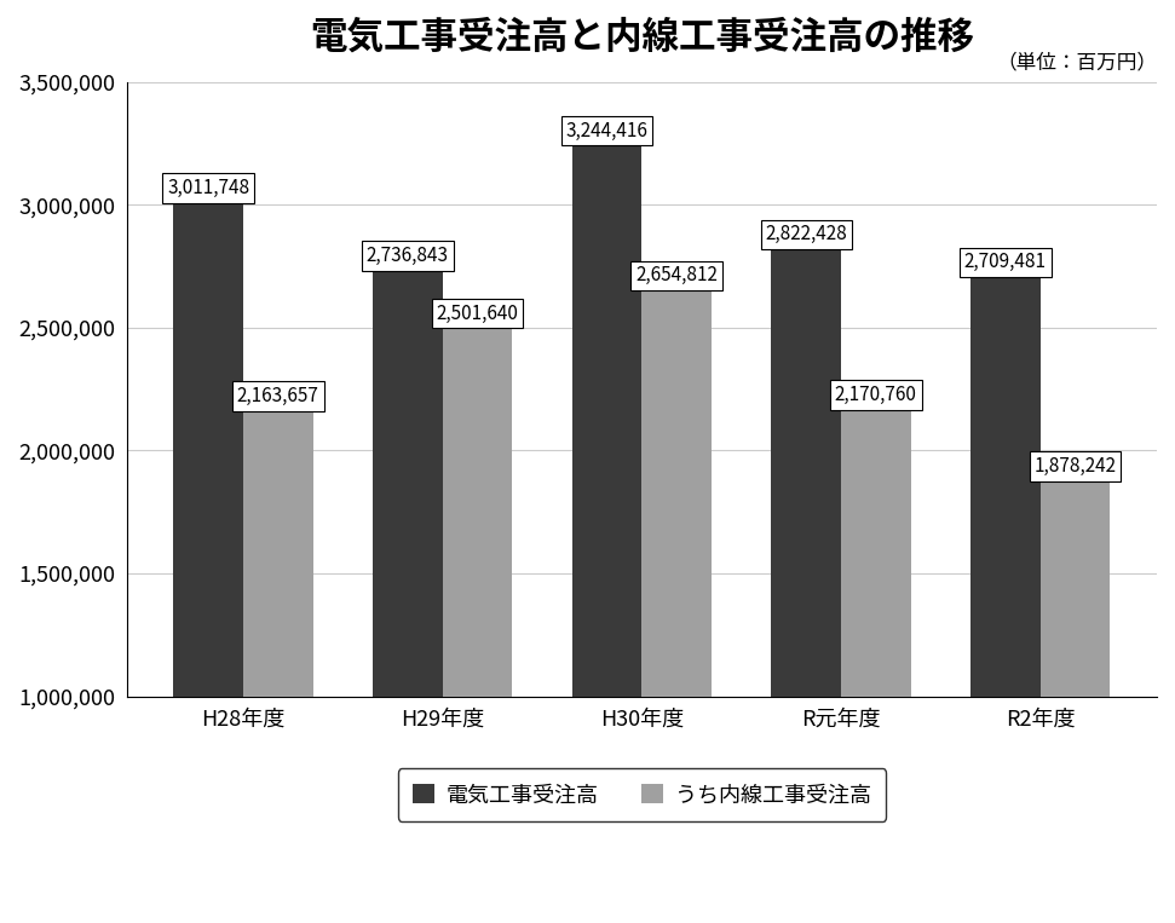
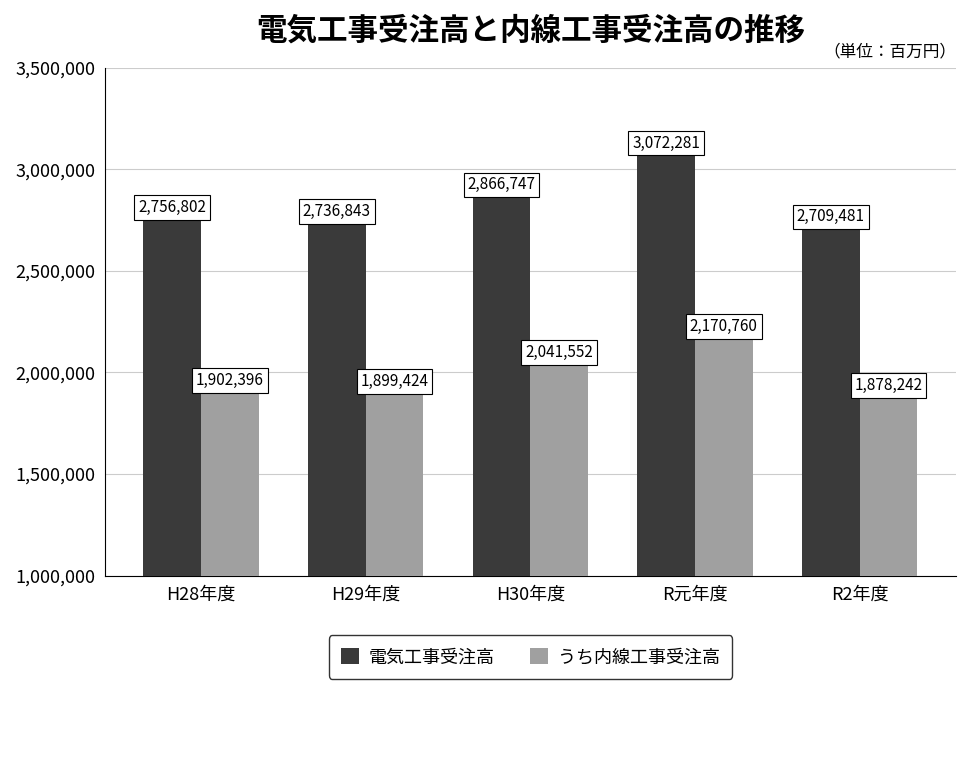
電気工事受注高/H28年度: 3,011,748 -> 2,756,802
うち内線工事受注高/H28年度: 2,163,657 -> 1,902,396
うち内線工事受注高/H29年度: 2,501,640 -> 1,899,424
電気工事受注高/H30年度: 3,244,416 -> 2,866,747
うち内線工事受注高/H30年度: 2,654,812 -> 2,041,552
電気工事受注高/R元年度: 2,822,428 -> 3,072,281
